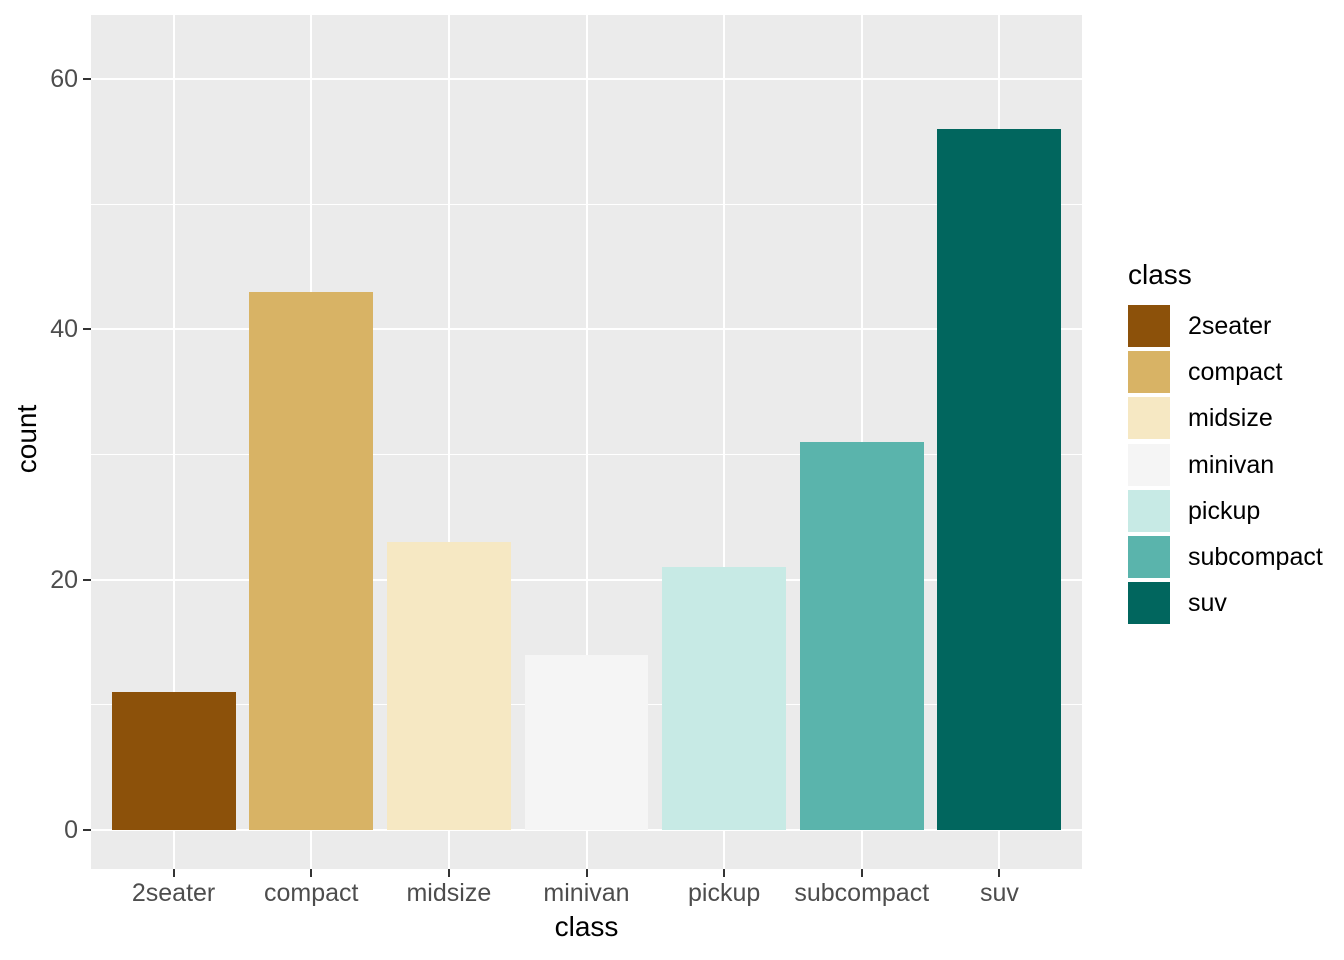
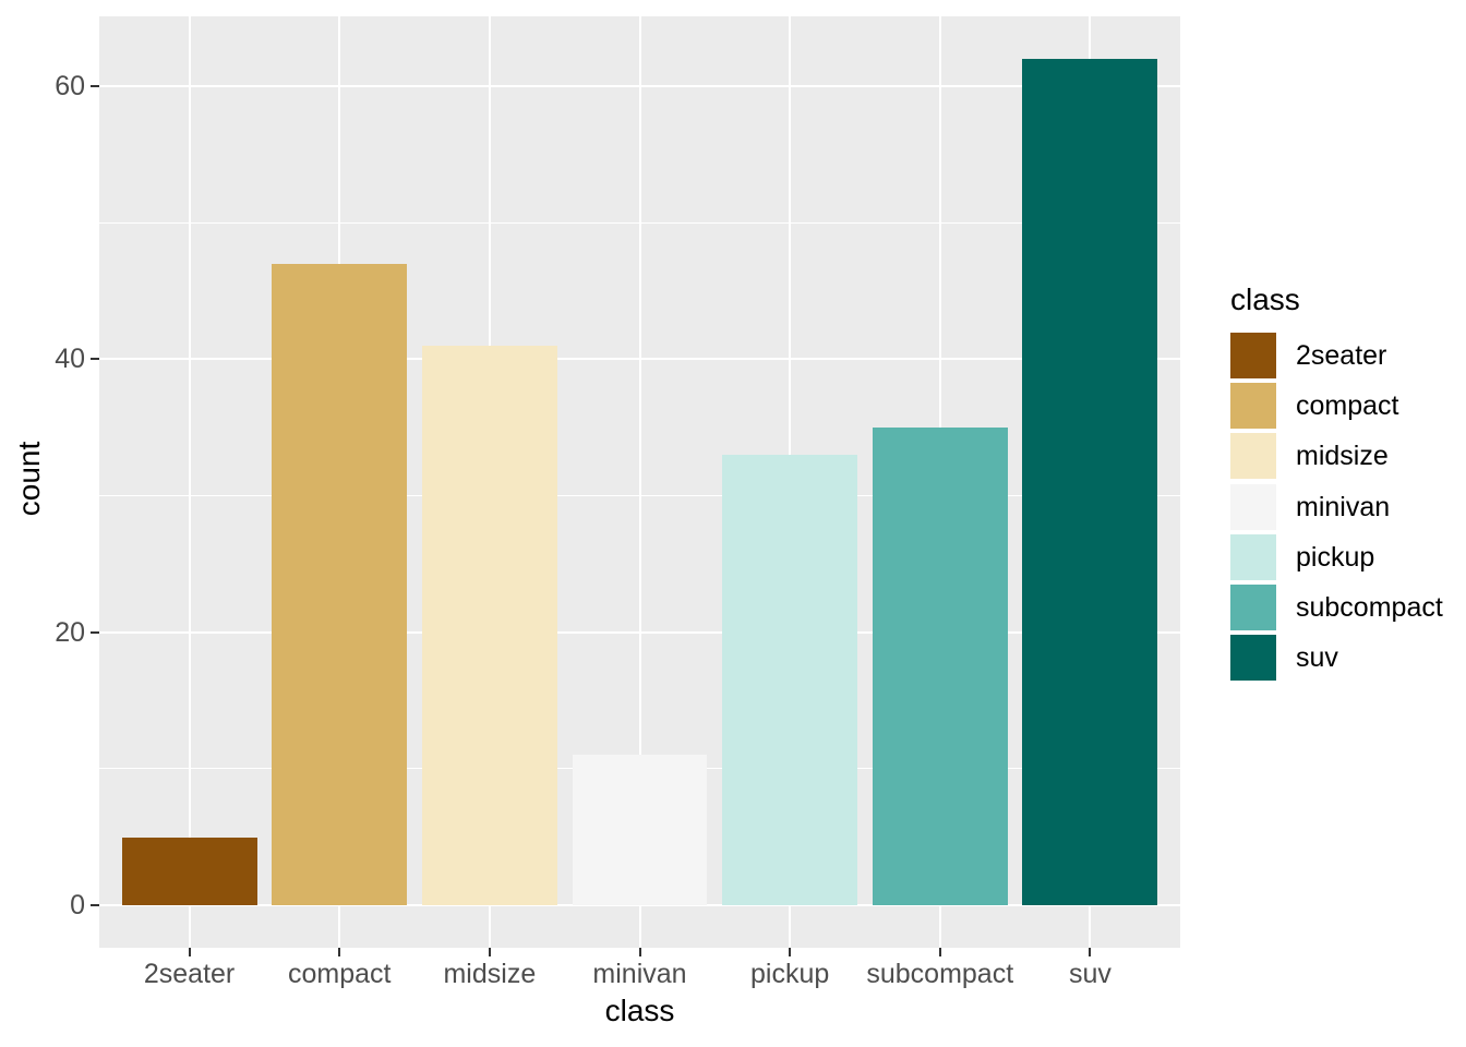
2seater: 11 -> 5
compact: 43 -> 47
midsize: 23 -> 41
minivan: 14 -> 11
pickup: 21 -> 33
subcompact: 31 -> 35
suv: 56 -> 62
